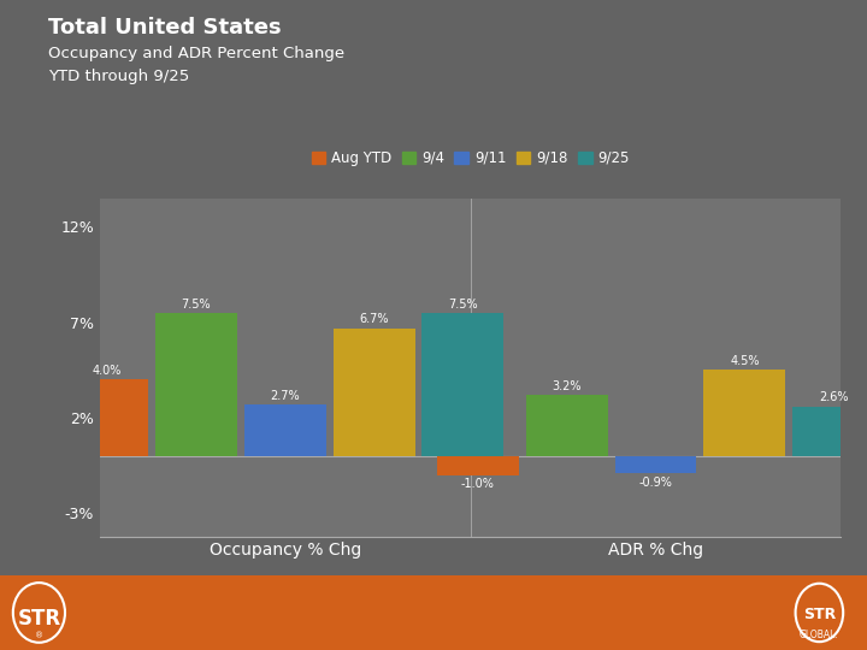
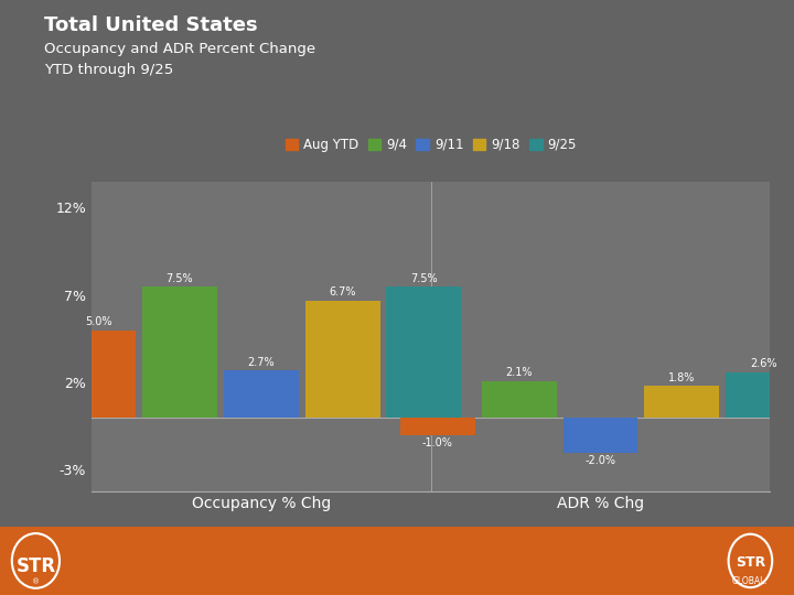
Aug YTD/Occupancy % Chg: 4.0% -> 5.0%
9/4/ADR % Chg: 3.2% -> 2.1%
9/11/ADR % Chg: -0.9% -> -2.0%
9/18/ADR % Chg: 4.5% -> 1.8%
